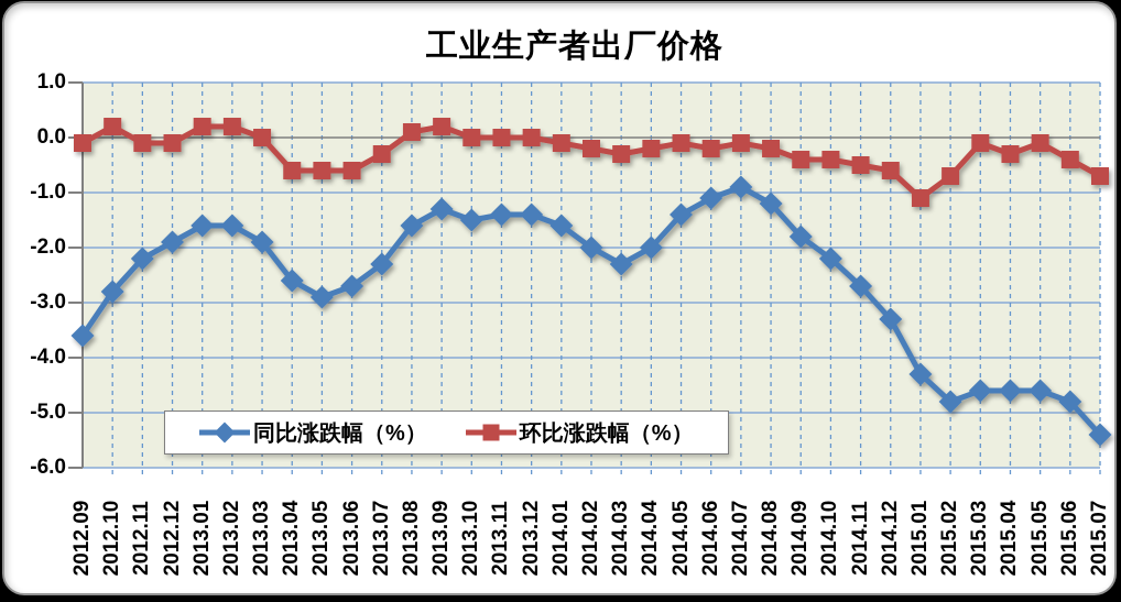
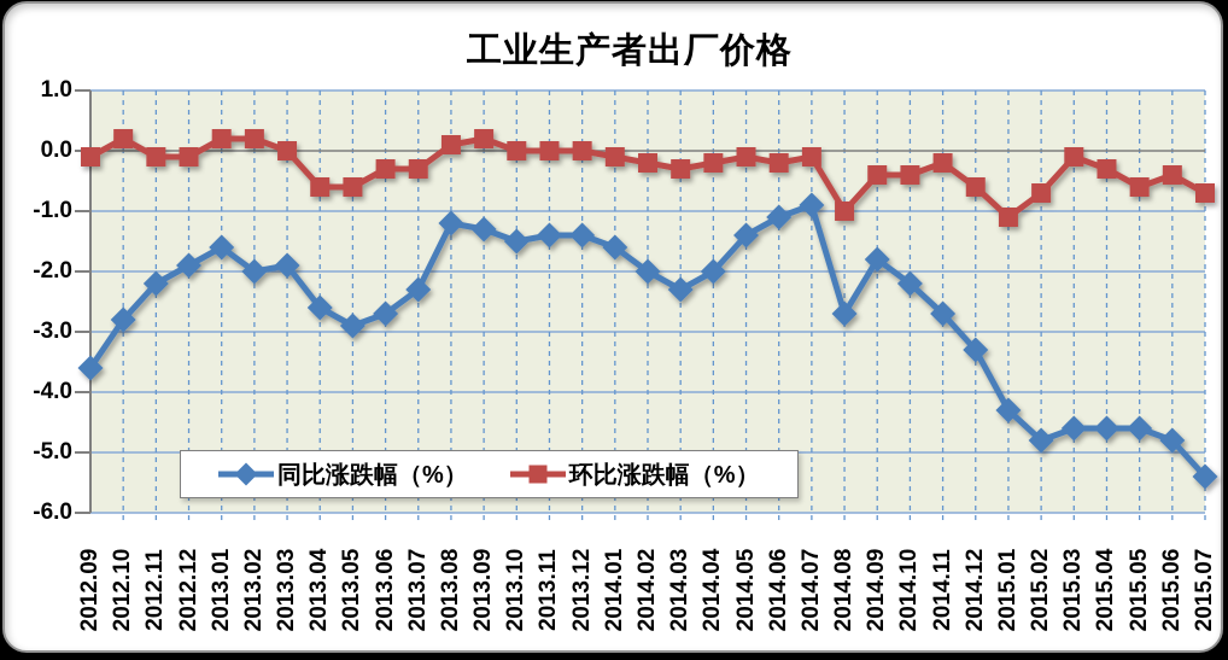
同比涨跌幅（%）/2013.02: -1.6 -> -2.0
环比涨跌幅（%）/2013.06: -0.6 -> -0.3
同比涨跌幅（%）/2013.08: -1.6 -> -1.2
同比涨跌幅（%）/2014.08: -1.2 -> -2.7
环比涨跌幅（%）/2014.08: -0.2 -> -1.0
环比涨跌幅（%）/2014.11: -0.5 -> -0.2
环比涨跌幅（%）/2015.05: -0.1 -> -0.6
